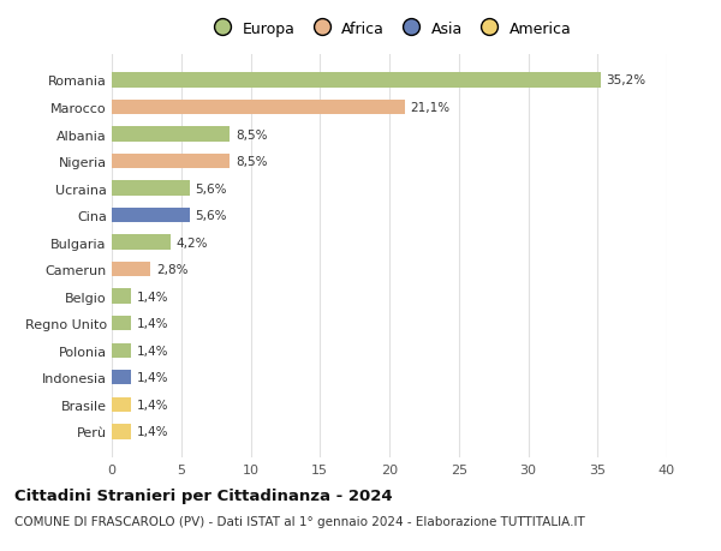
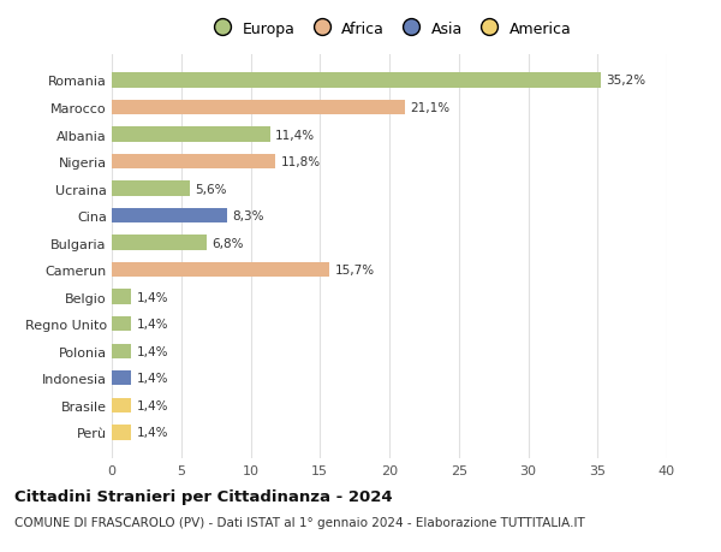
Albania: 8,5% -> 11,4%
Nigeria: 8,5% -> 11,8%
Cina: 5,6% -> 8,3%
Bulgaria: 4,2% -> 6,8%
Camerun: 2,8% -> 15,7%
